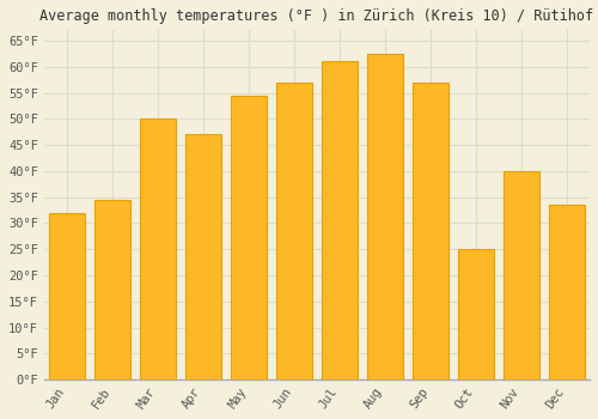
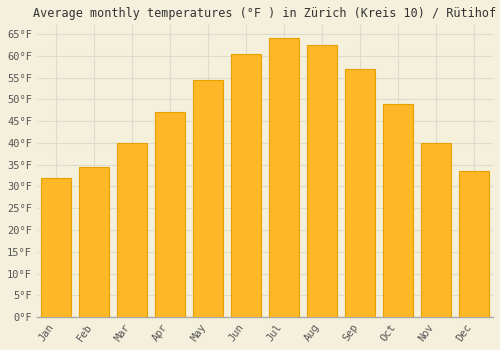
Mar: 50.0°F -> 40.0°F
Jun: 57.0°F -> 60.5°F
Jul: 61.0°F -> 64.0°F
Oct: 25.0°F -> 49.0°F
